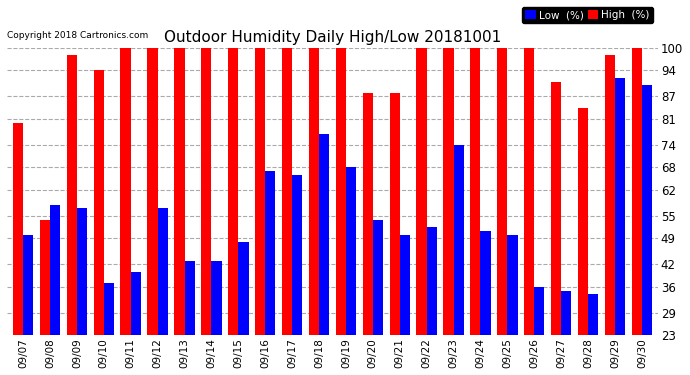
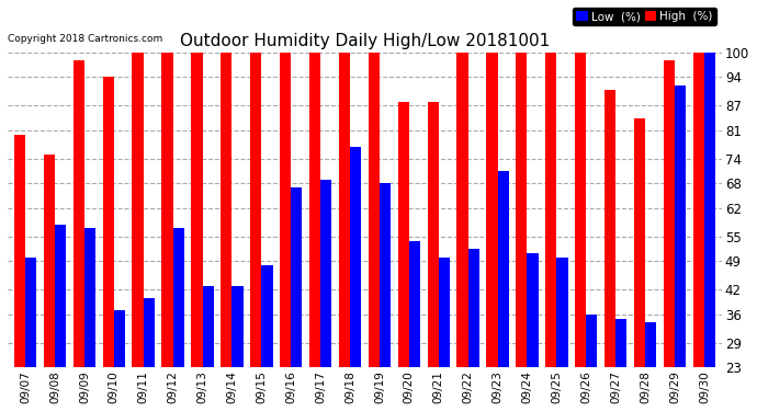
High (%)/09/08: 54 -> 75
Low (%)/09/17: 66 -> 69
Low (%)/09/23: 74 -> 71
Low (%)/09/30: 90 -> 100
